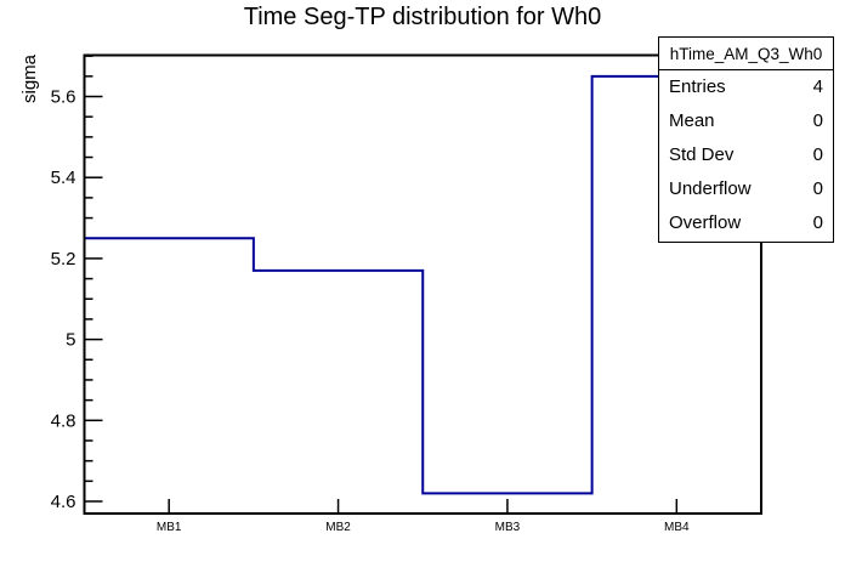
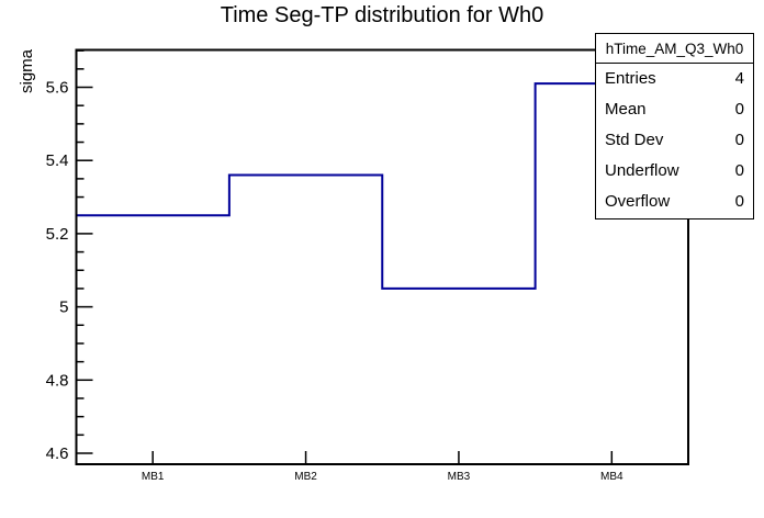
MB2: 5.17 -> 5.36
MB3: 4.62 -> 5.05
MB4: 5.65 -> 5.61
